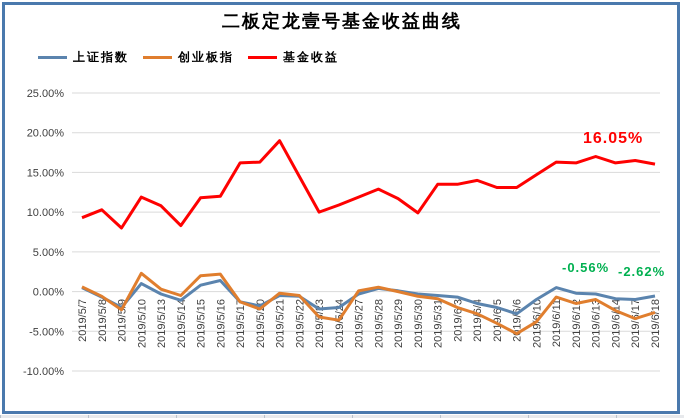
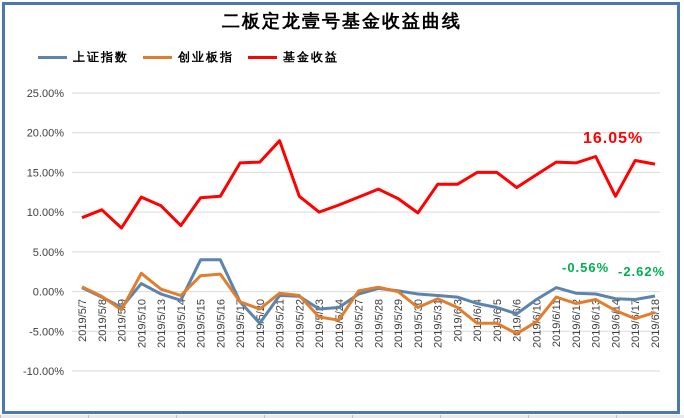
上证指数/2019/5/15: 1% -> 4%
上证指数/2019/5/16: 1% -> 4%
上证指数/2019/5/20: -2% -> -4%
基金收益/2019/5/22: 14% -> 12%
创业板指/2019/5/30: -1% -> -2%
创业板指/2019/6/4: -3% -> -4%
基金收益/2019/6/4: 14% -> 15%
基金收益/2019/6/5: 13% -> 15%
基金收益/2019/6/14: 16% -> 12%
